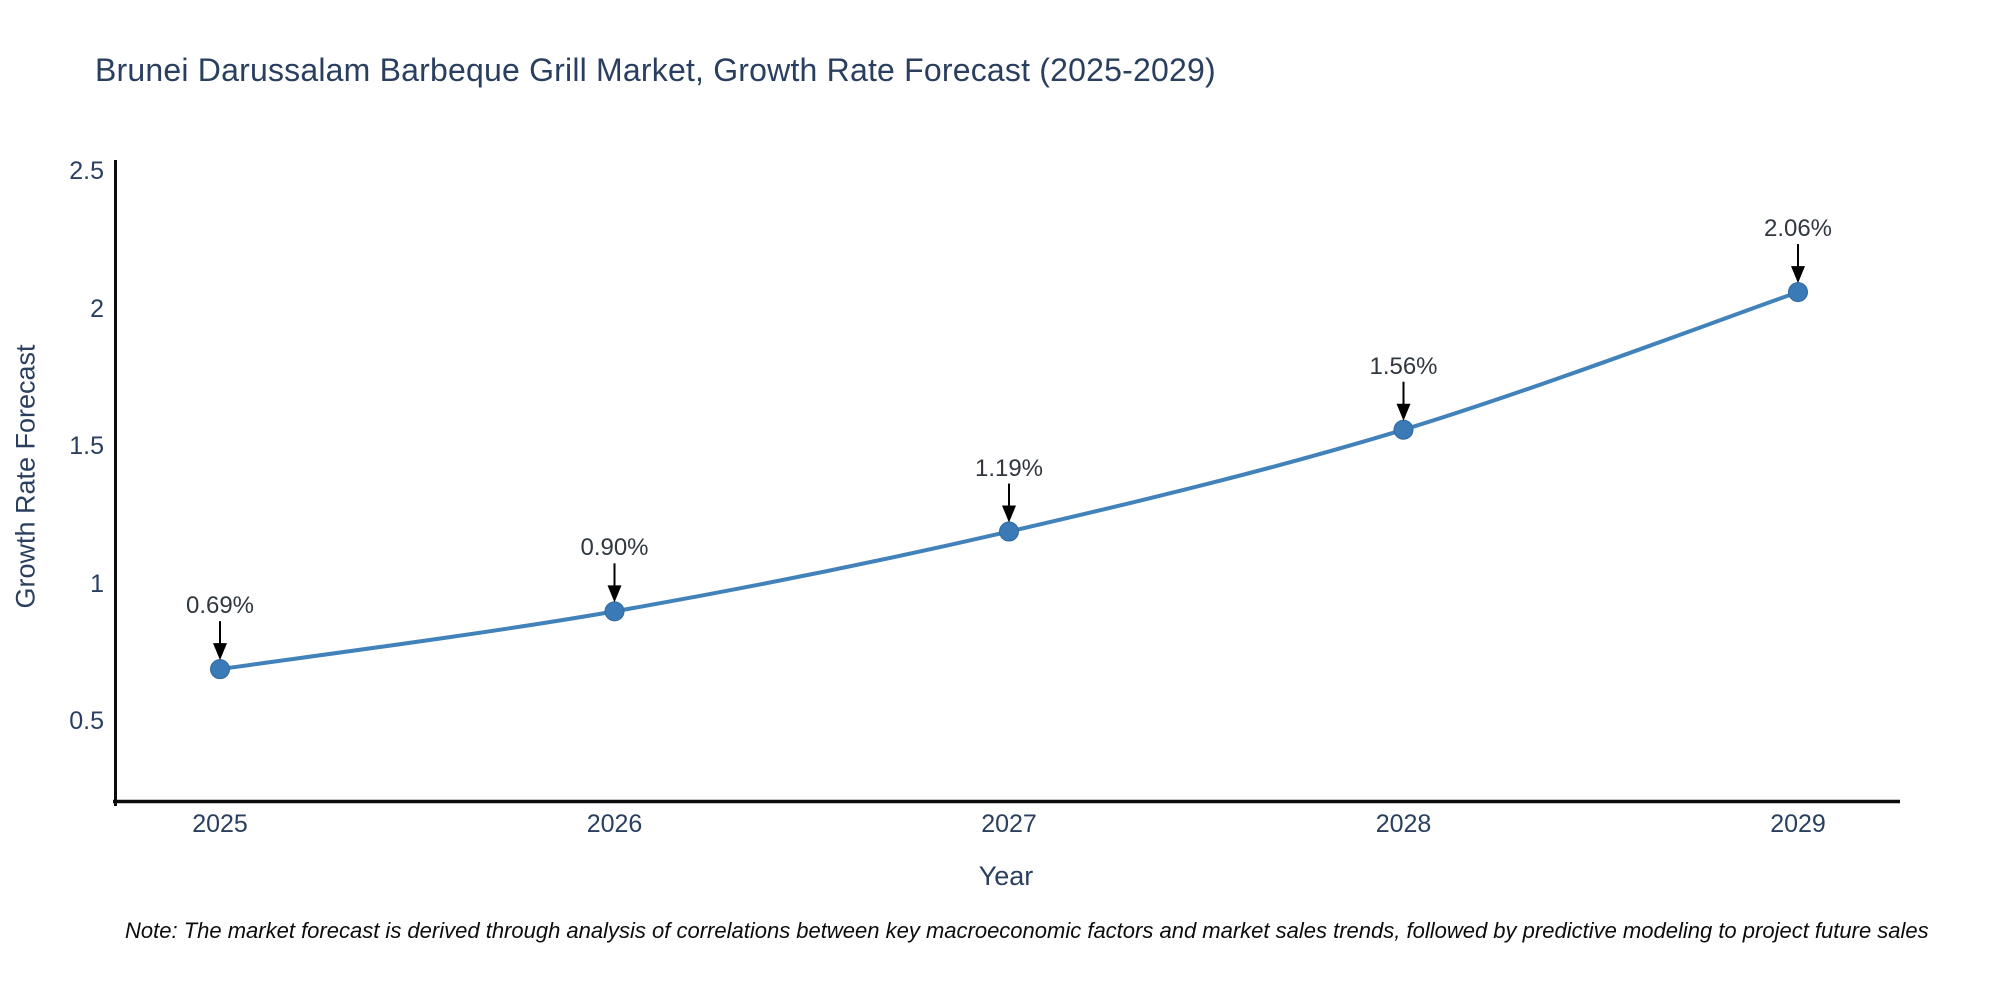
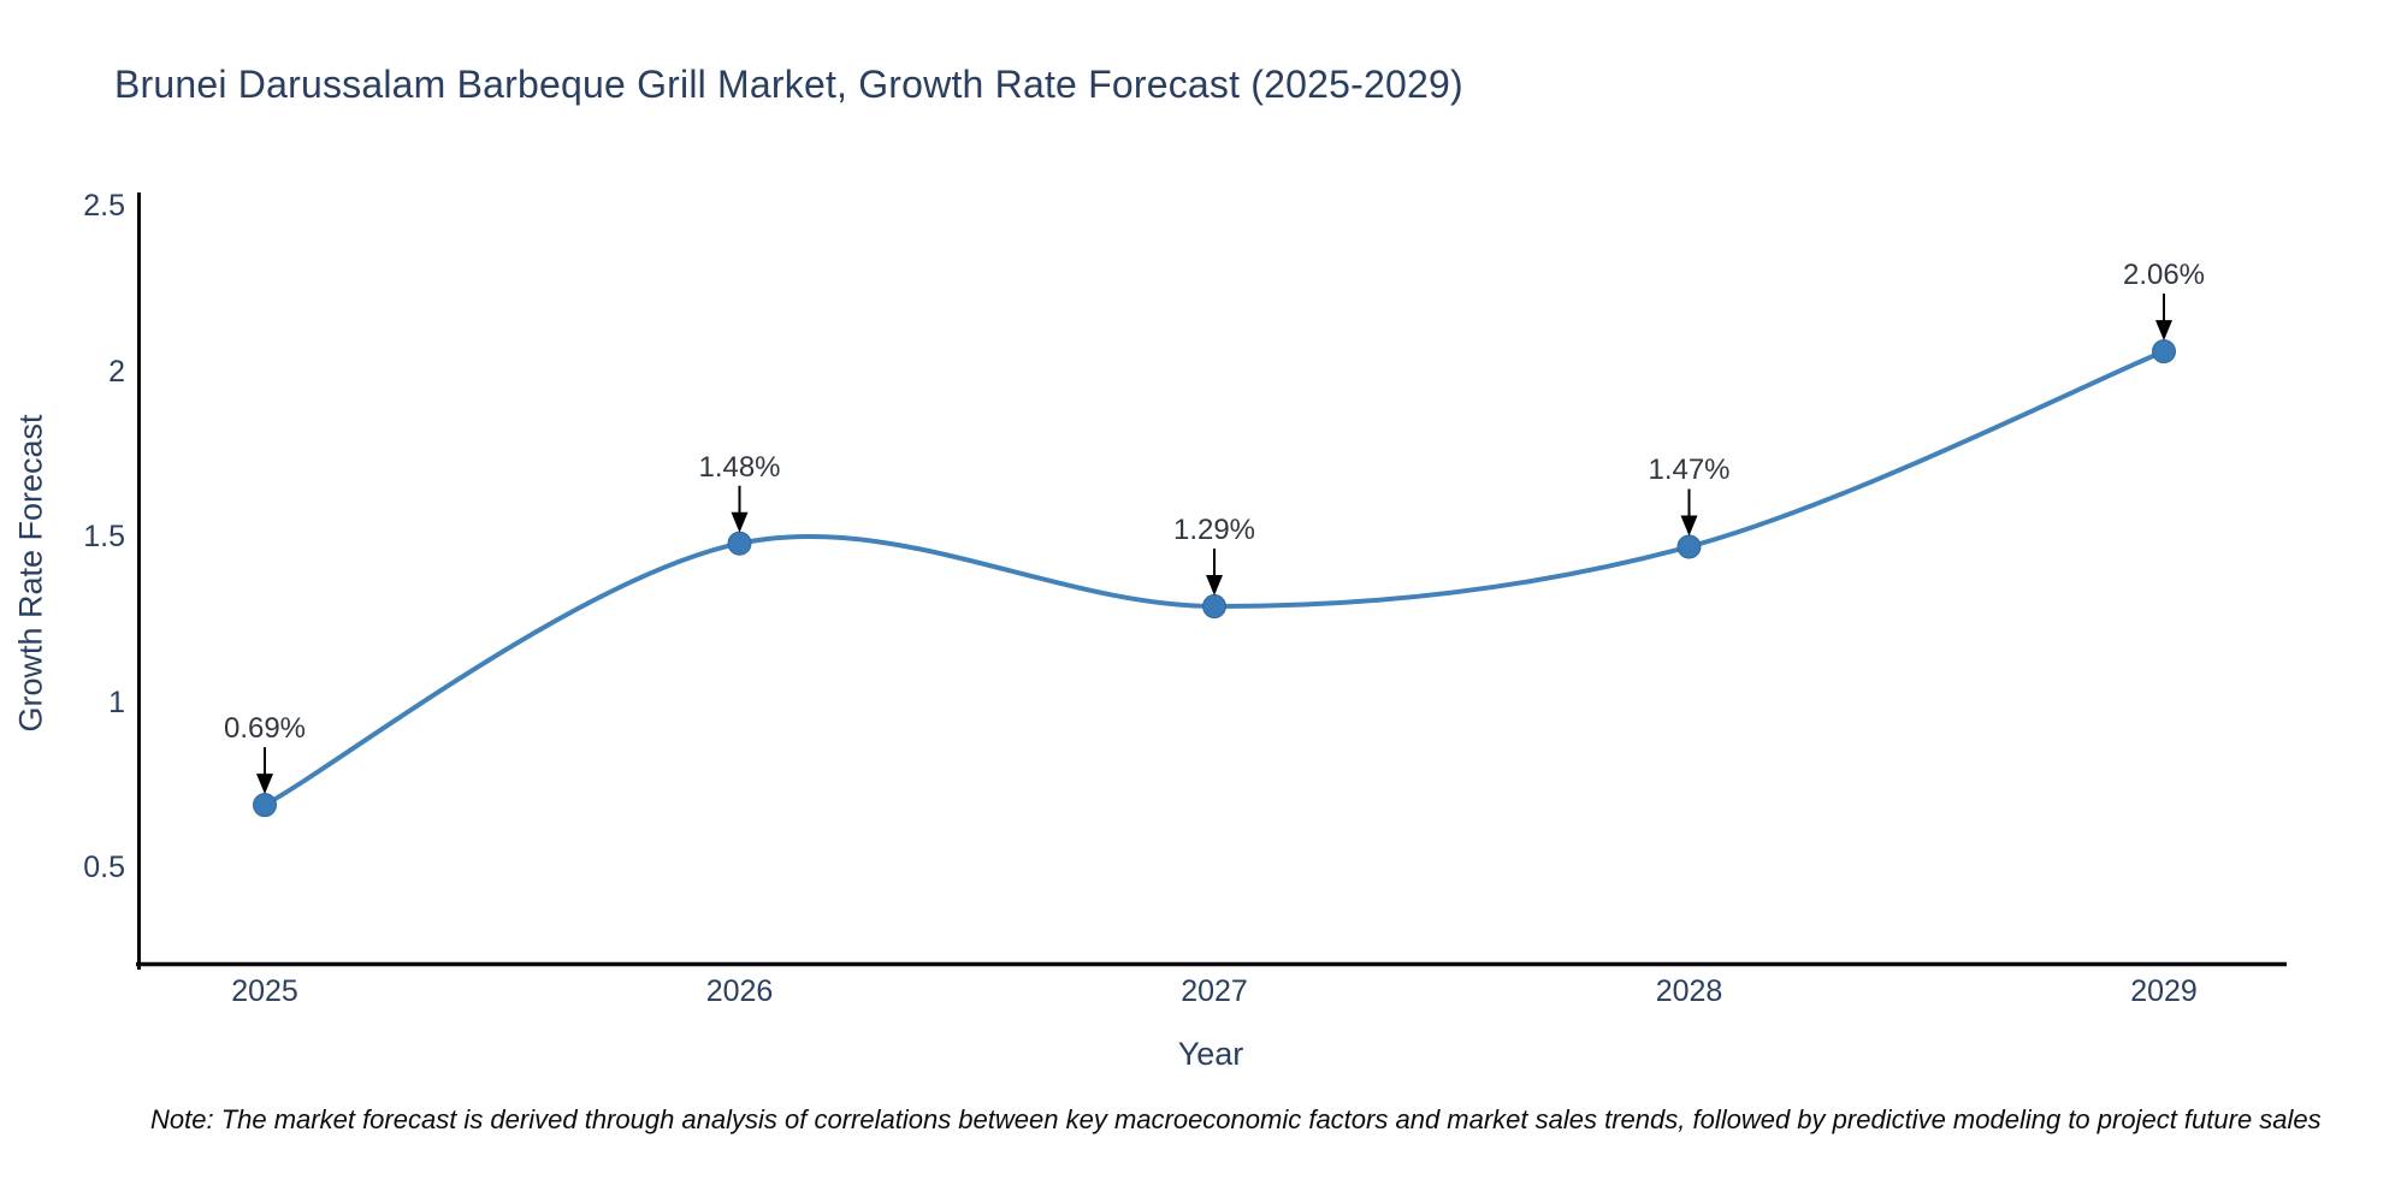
2026: 0.90% -> 1.48%
2027: 1.19% -> 1.29%
2028: 1.56% -> 1.47%
